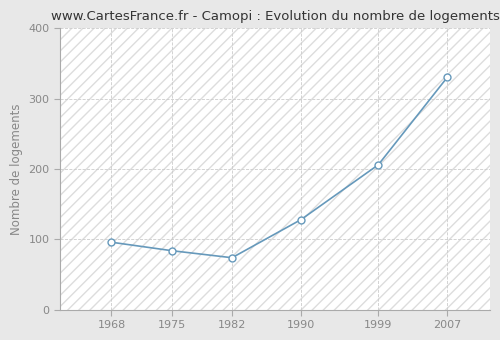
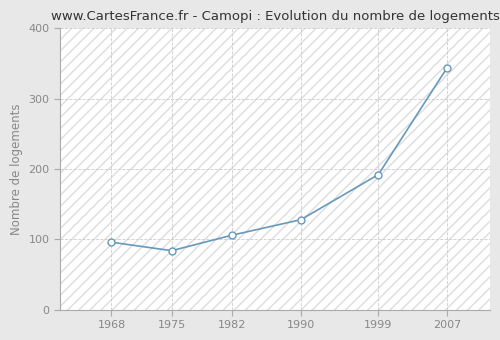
1982: 74 -> 106
1999: 206 -> 192
2007: 330 -> 344
